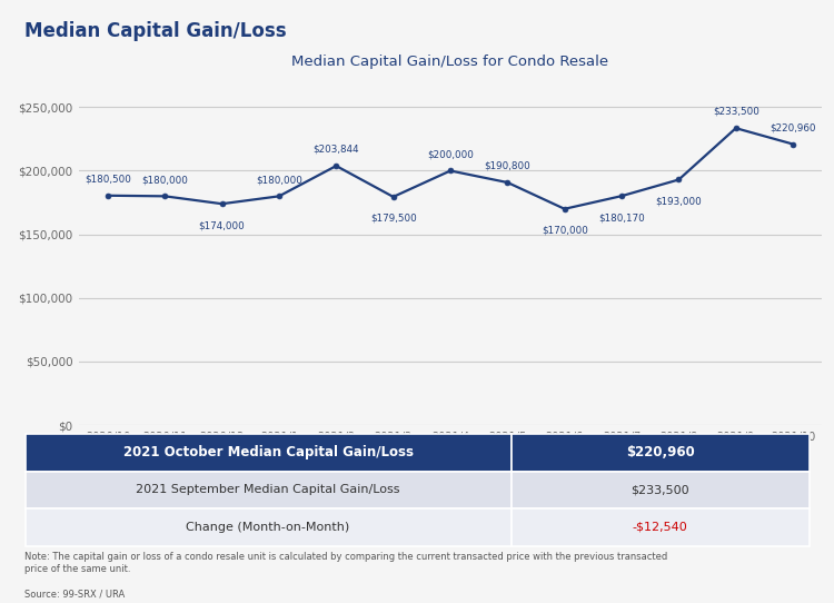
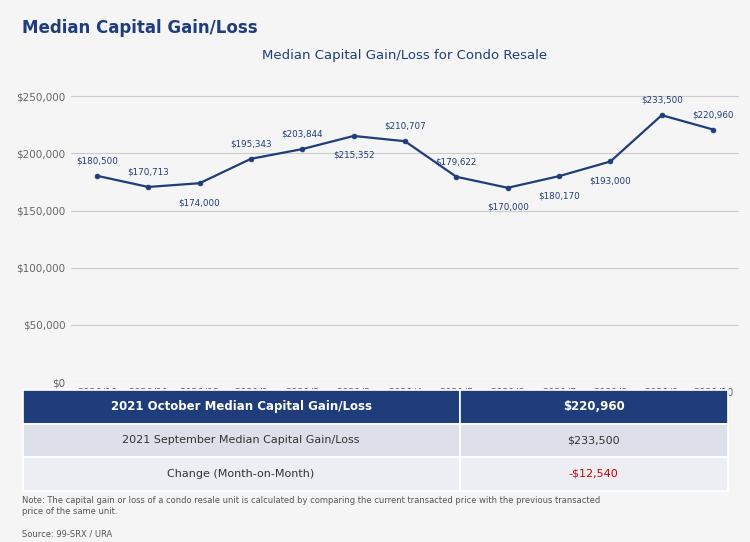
2020/11: $180,000 -> $170,713
2021/1: $180,000 -> $195,343
2021/3: $179,500 -> $215,352
2021/4: $200,000 -> $210,707
2021/5: $190,800 -> $179,622
